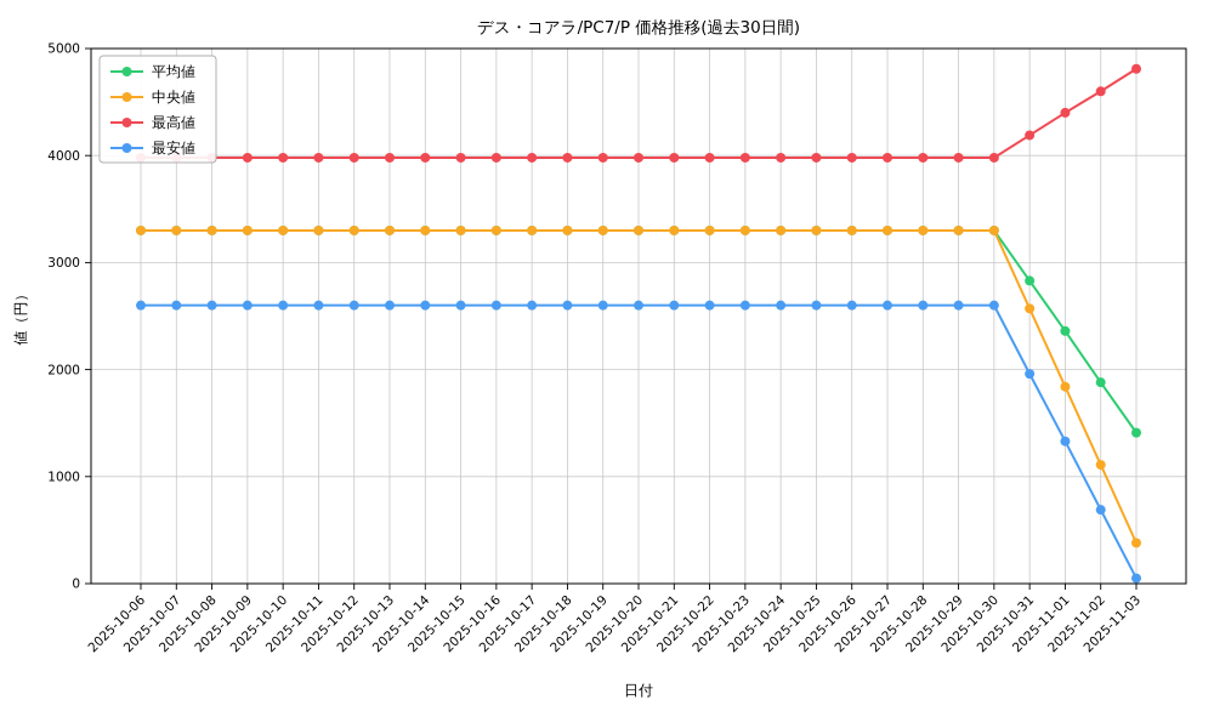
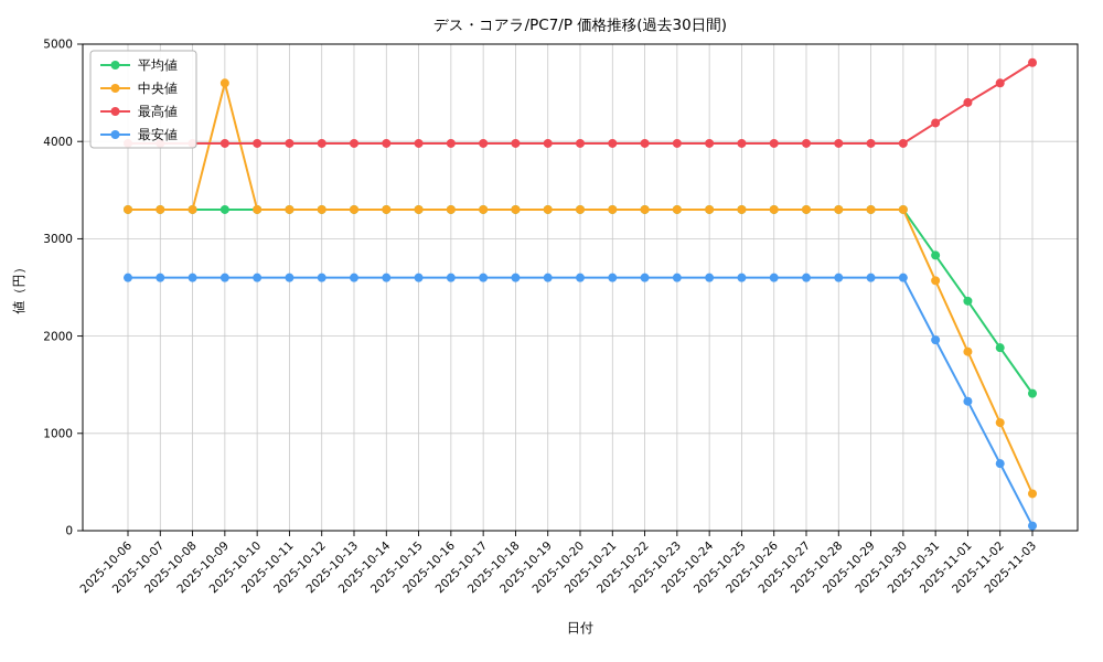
中央値/2025-10-09: 3300 -> 4600
